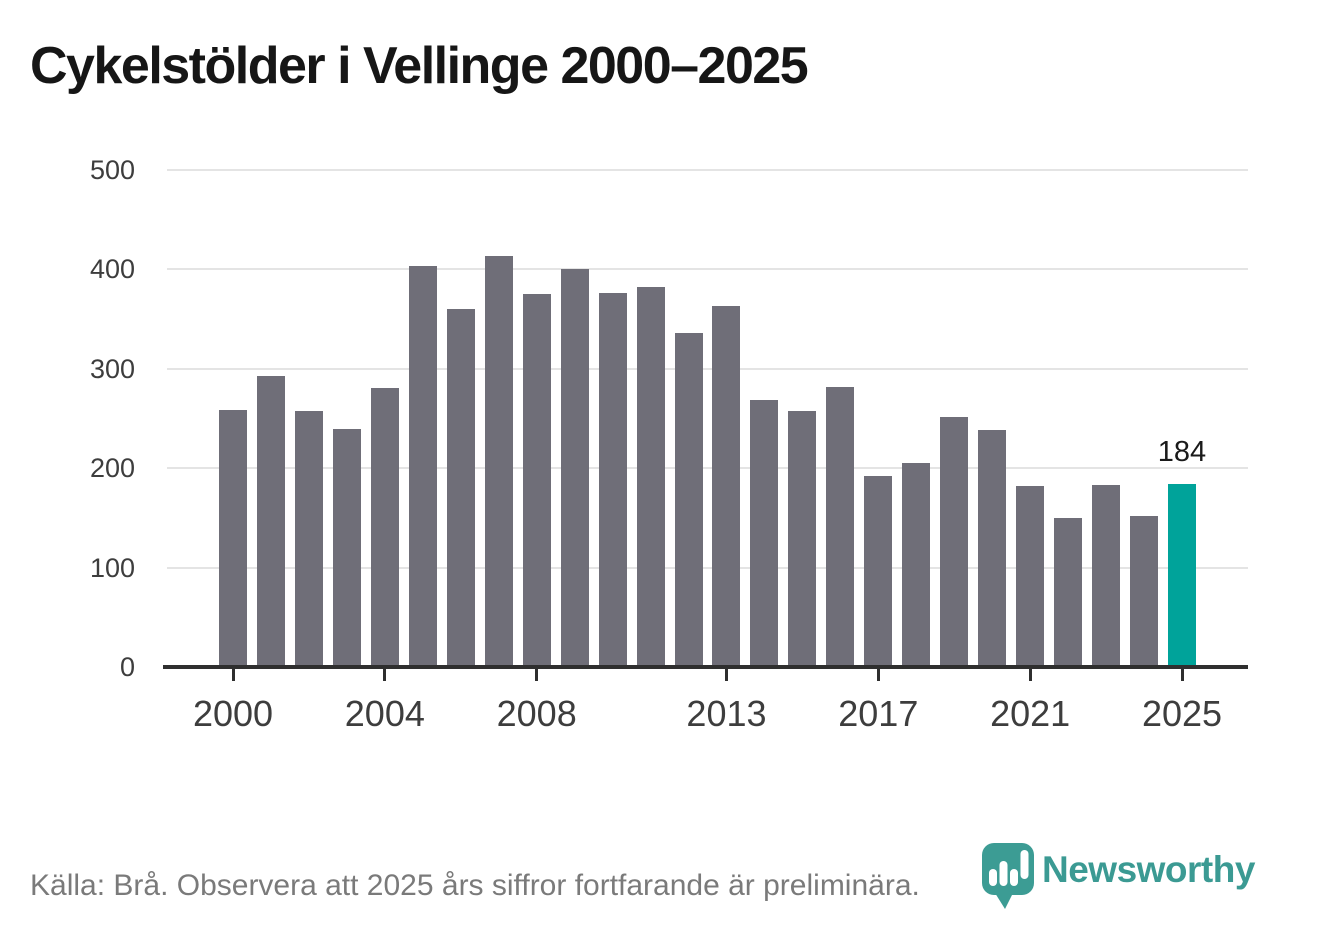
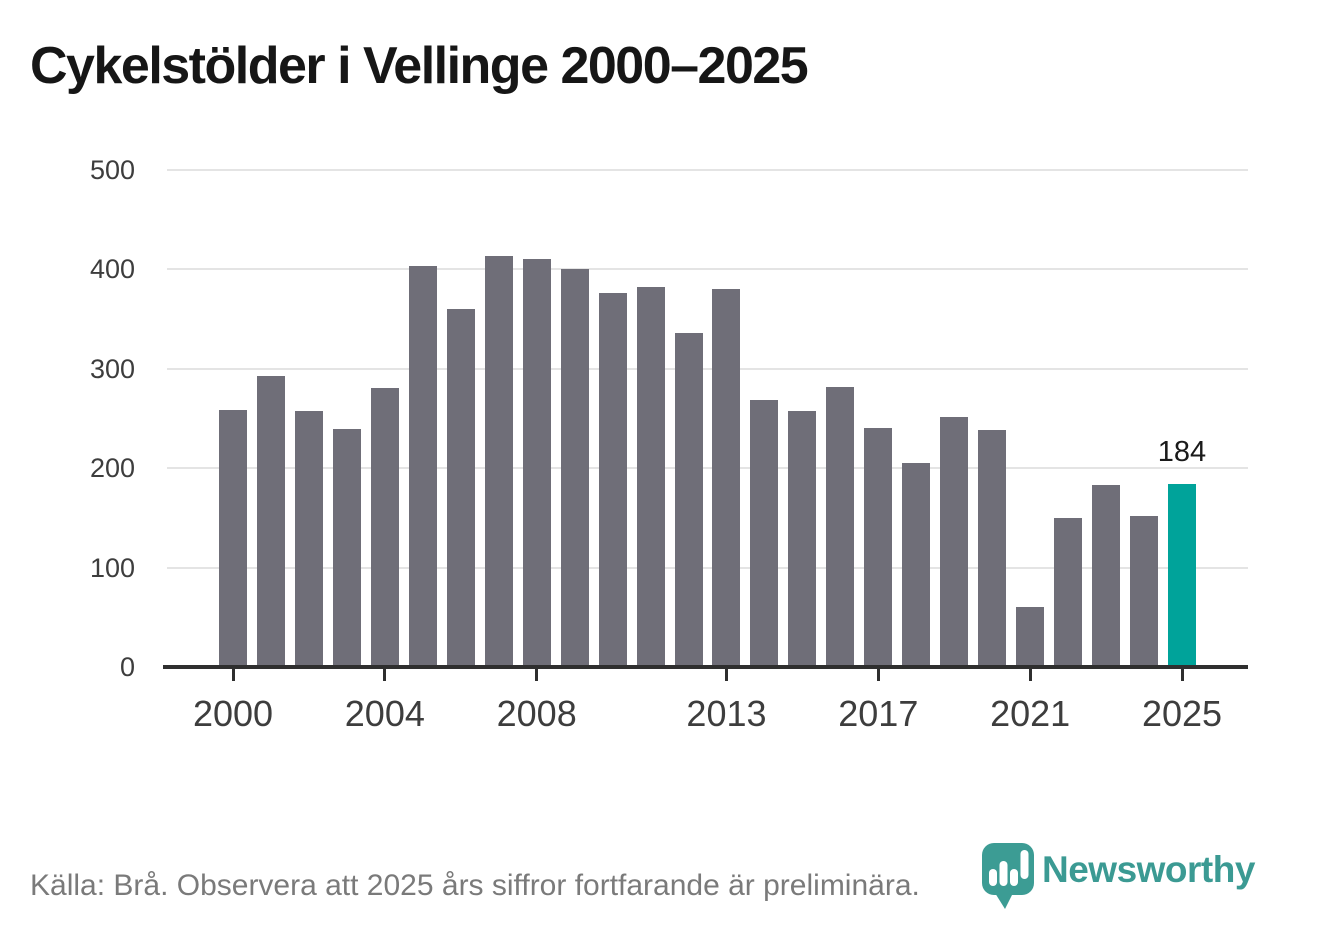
2008: 380 -> 410
2013: 360 -> 380
2017: 190 -> 240
2021: 180 -> 60
